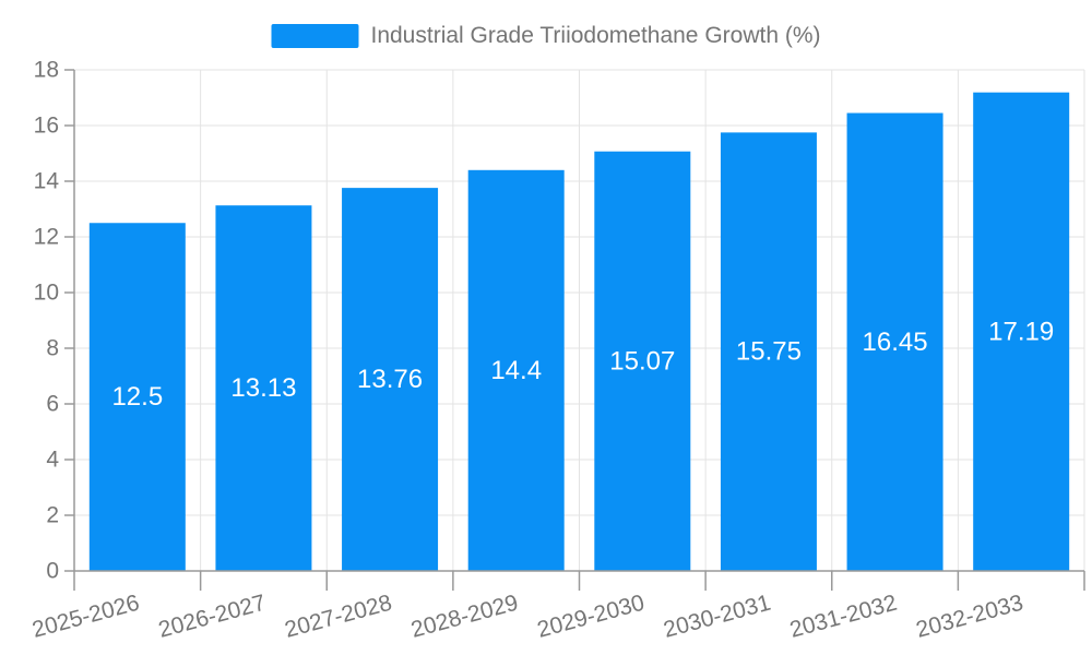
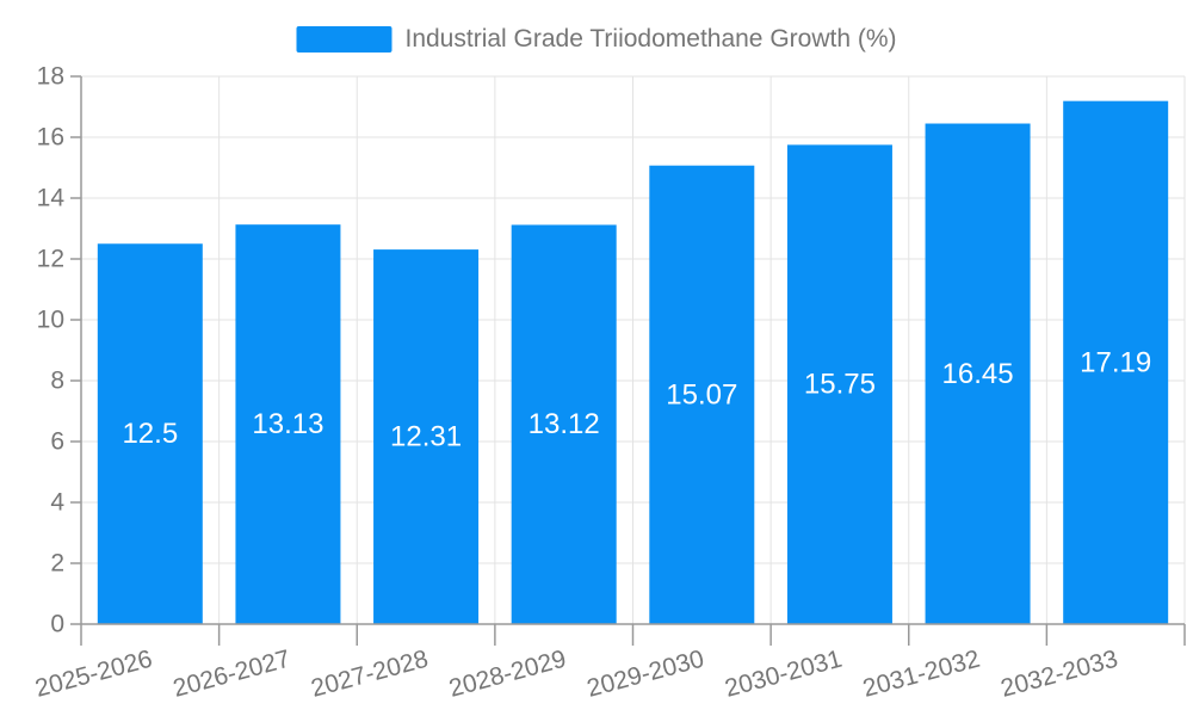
2027-2028: 13.76 -> 12.31
2028-2029: 14.4 -> 13.12
